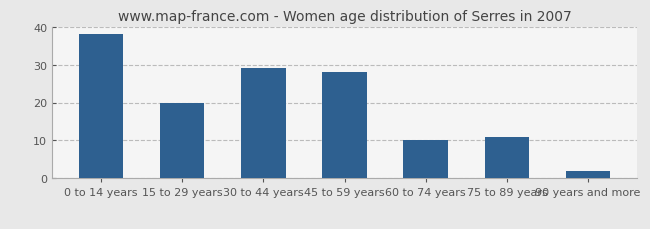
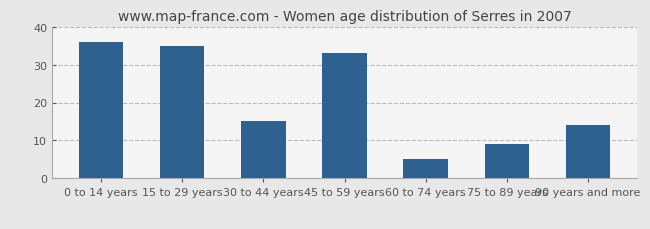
0 to 14 years: 38 -> 36
15 to 29 years: 20 -> 35
30 to 44 years: 29 -> 15
45 to 59 years: 28 -> 33
60 to 74 years: 10 -> 5
75 to 89 years: 11 -> 9
90 years and more: 2 -> 14
